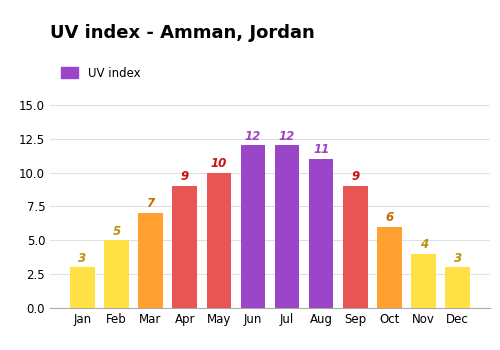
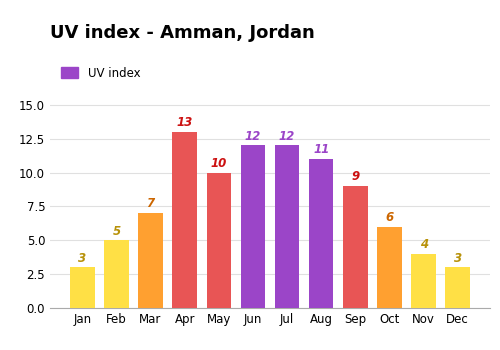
Apr: 9 -> 13
